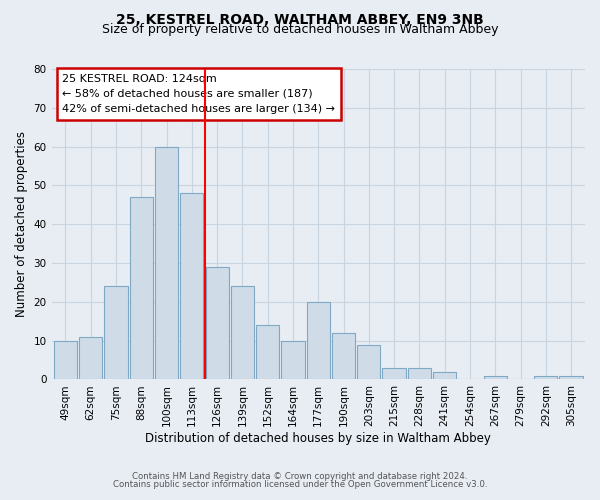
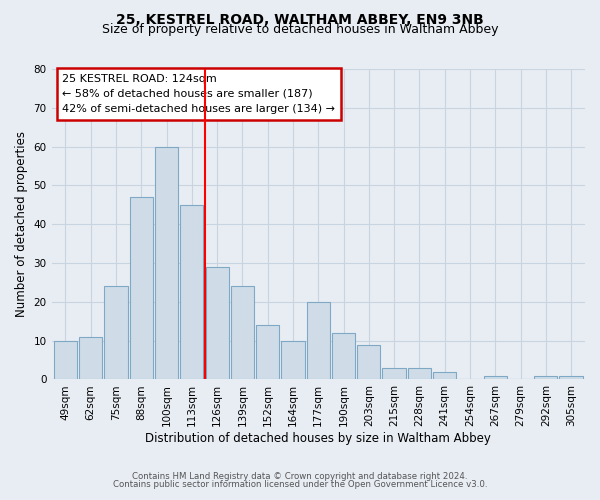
113sqm: 48 -> 45
